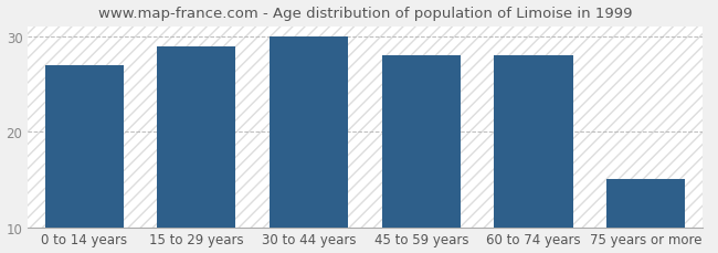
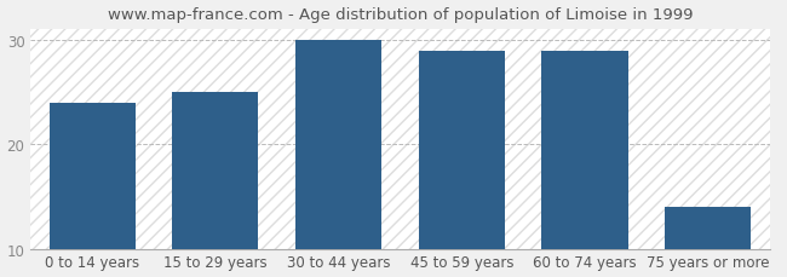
0 to 14 years: 27 -> 24
15 to 29 years: 29 -> 25
45 to 59 years: 28 -> 29
60 to 74 years: 28 -> 29
75 years or more: 15 -> 14
